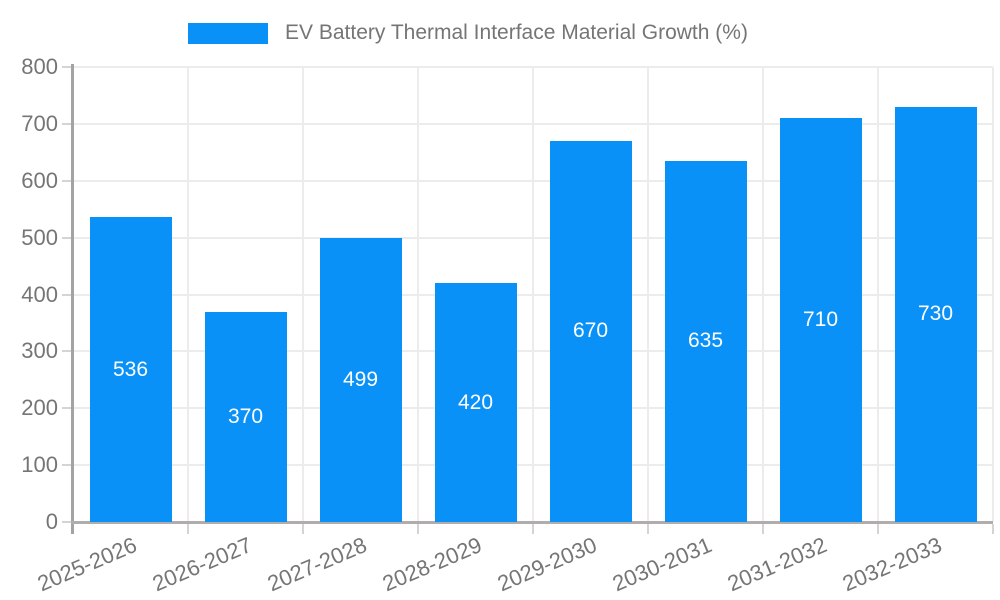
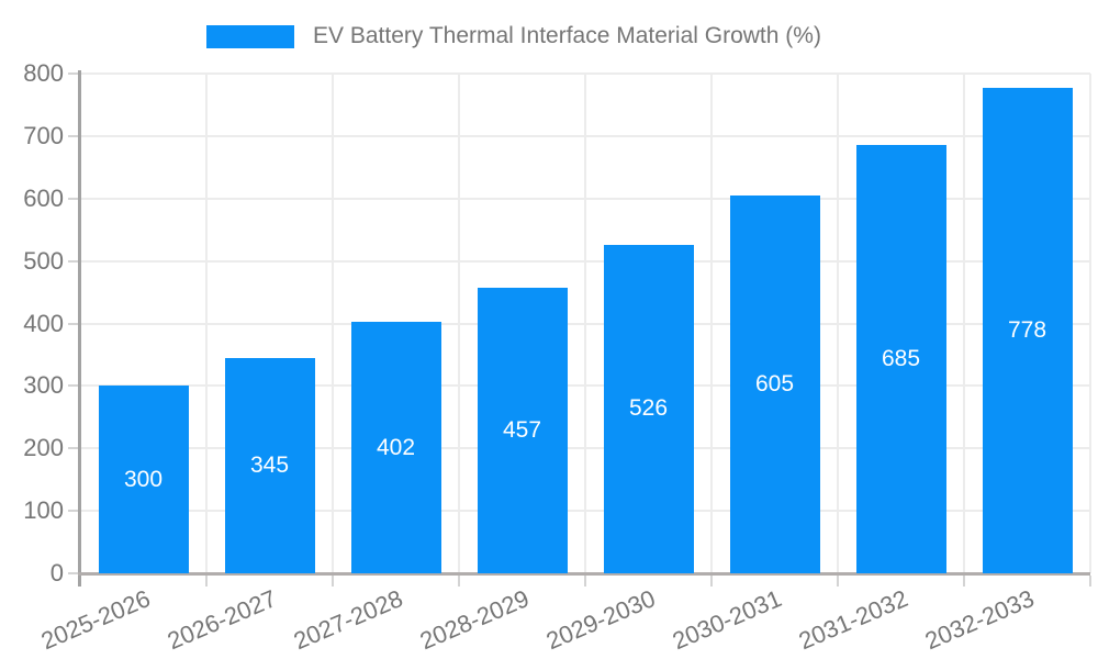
2025-2026: 536 -> 300
2026-2027: 370 -> 345
2027-2028: 499 -> 402
2028-2029: 420 -> 457
2029-2030: 670 -> 526
2030-2031: 635 -> 605
2031-2032: 710 -> 685
2032-2033: 730 -> 778
